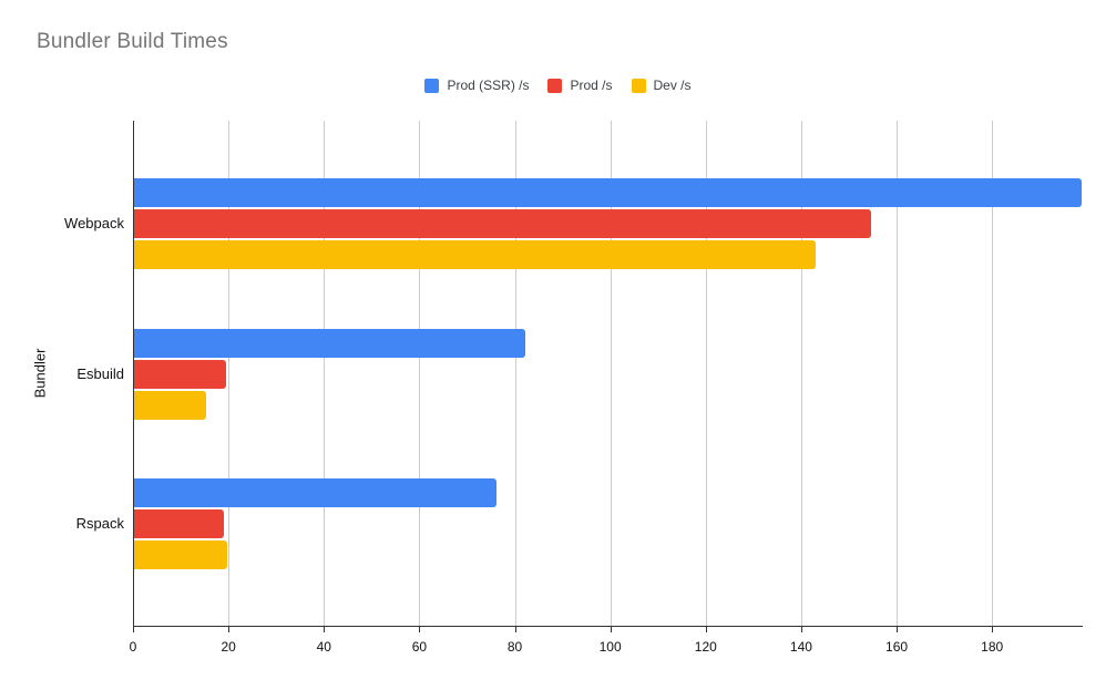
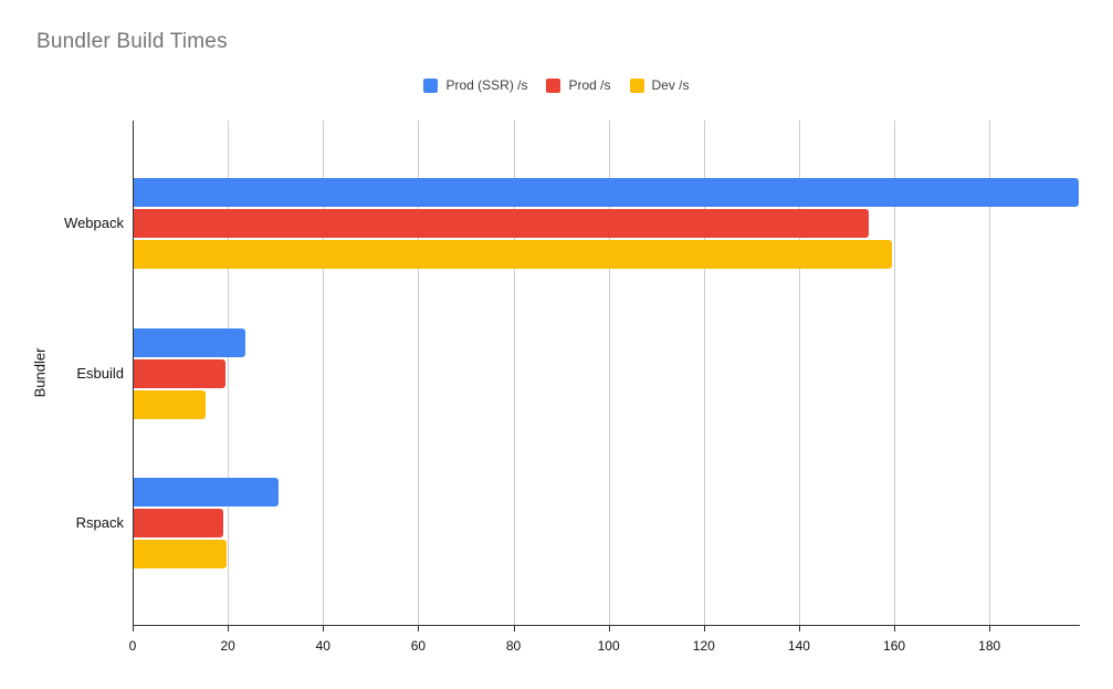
Dev /s/Webpack: 143 -> 159
Prod (SSR) /s/Esbuild: 82 -> 23
Prod (SSR) /s/Rspack: 76 -> 30
